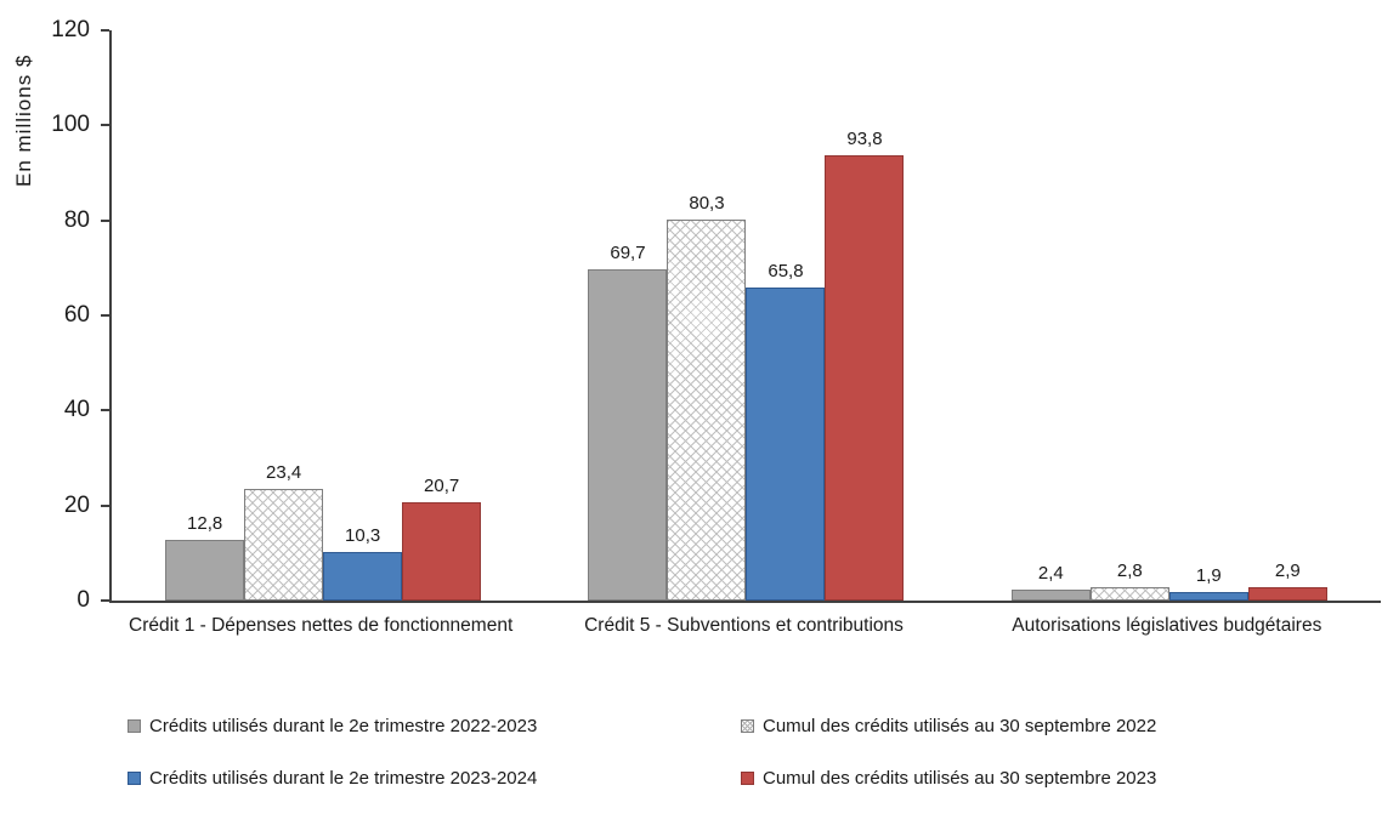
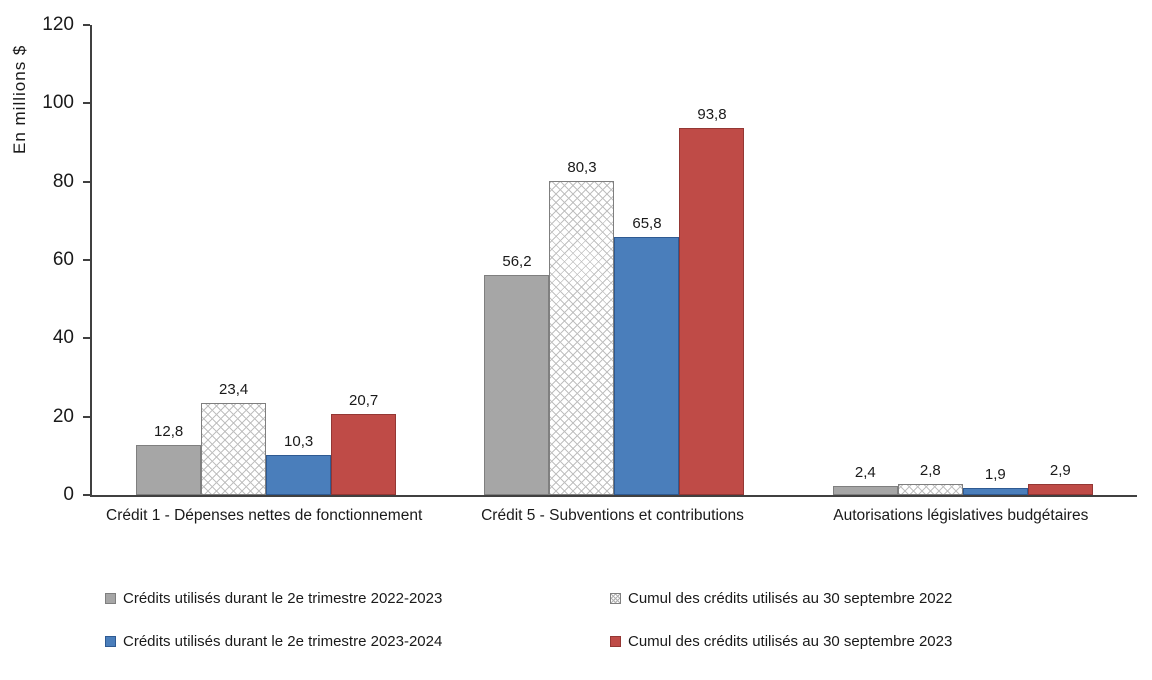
Crédits utilisés durant le 2e trimestre 2022-2023/Crédit 5 - Subventions et contributions: 69,7 -> 56,2
